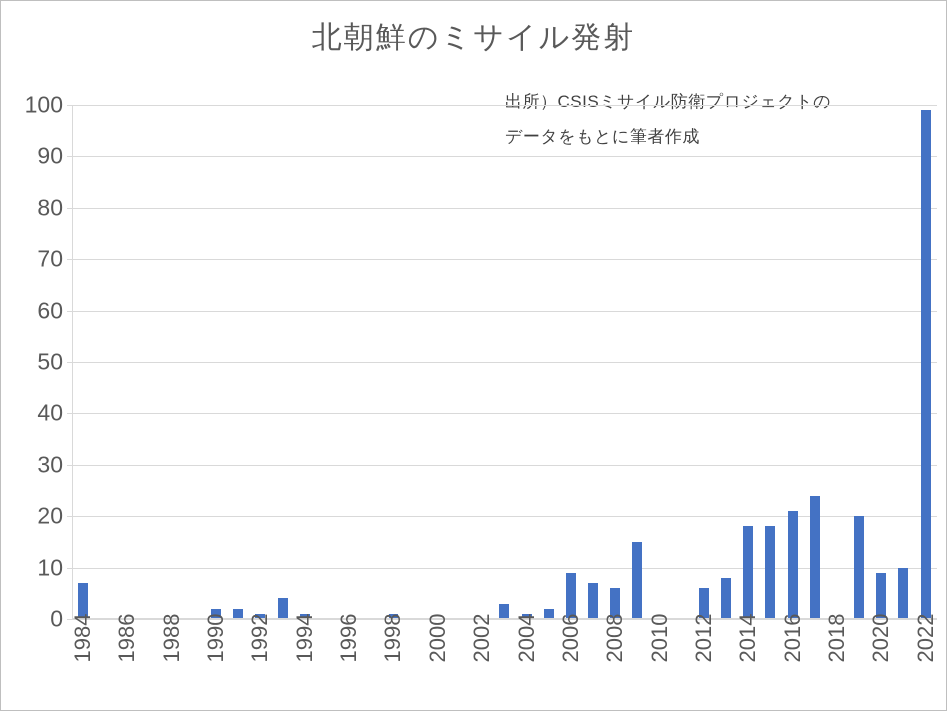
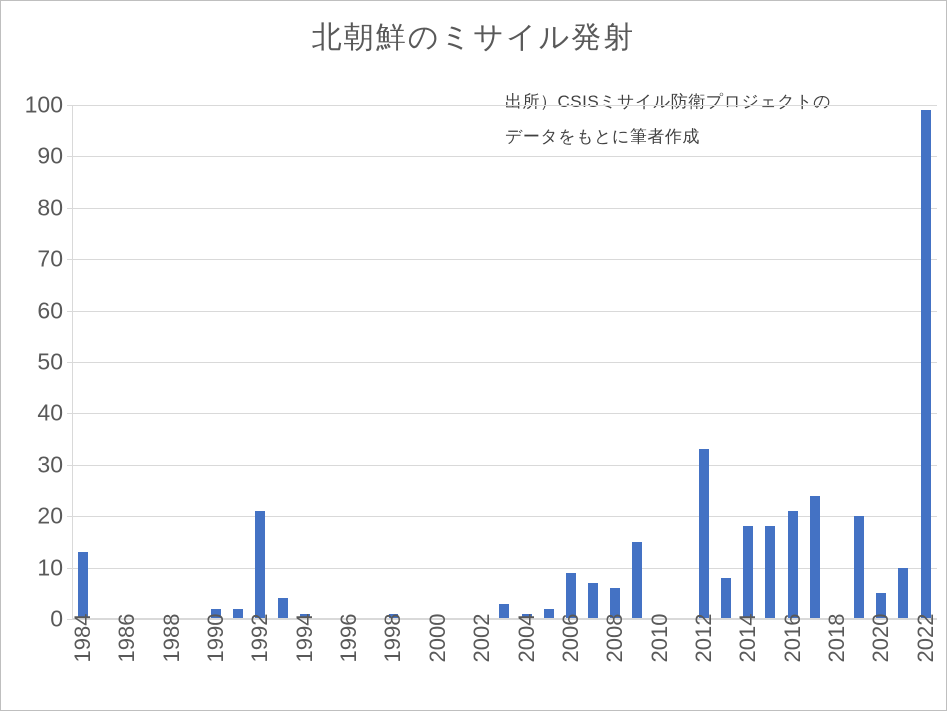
1984: 7 -> 13
1992: 1 -> 21
2012: 6 -> 33
2020: 9 -> 5
